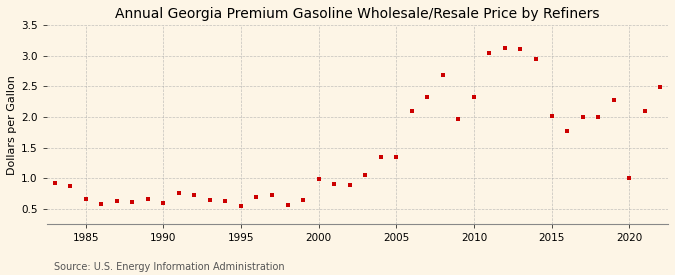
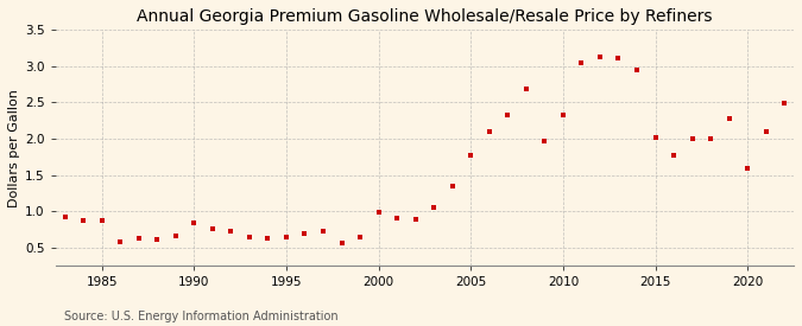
1985: 0.66 -> 0.88
1990: 0.60 -> 0.84
1995: 0.54 -> 0.65
2005: 1.34 -> 1.77
2020: 1.00 -> 1.59
